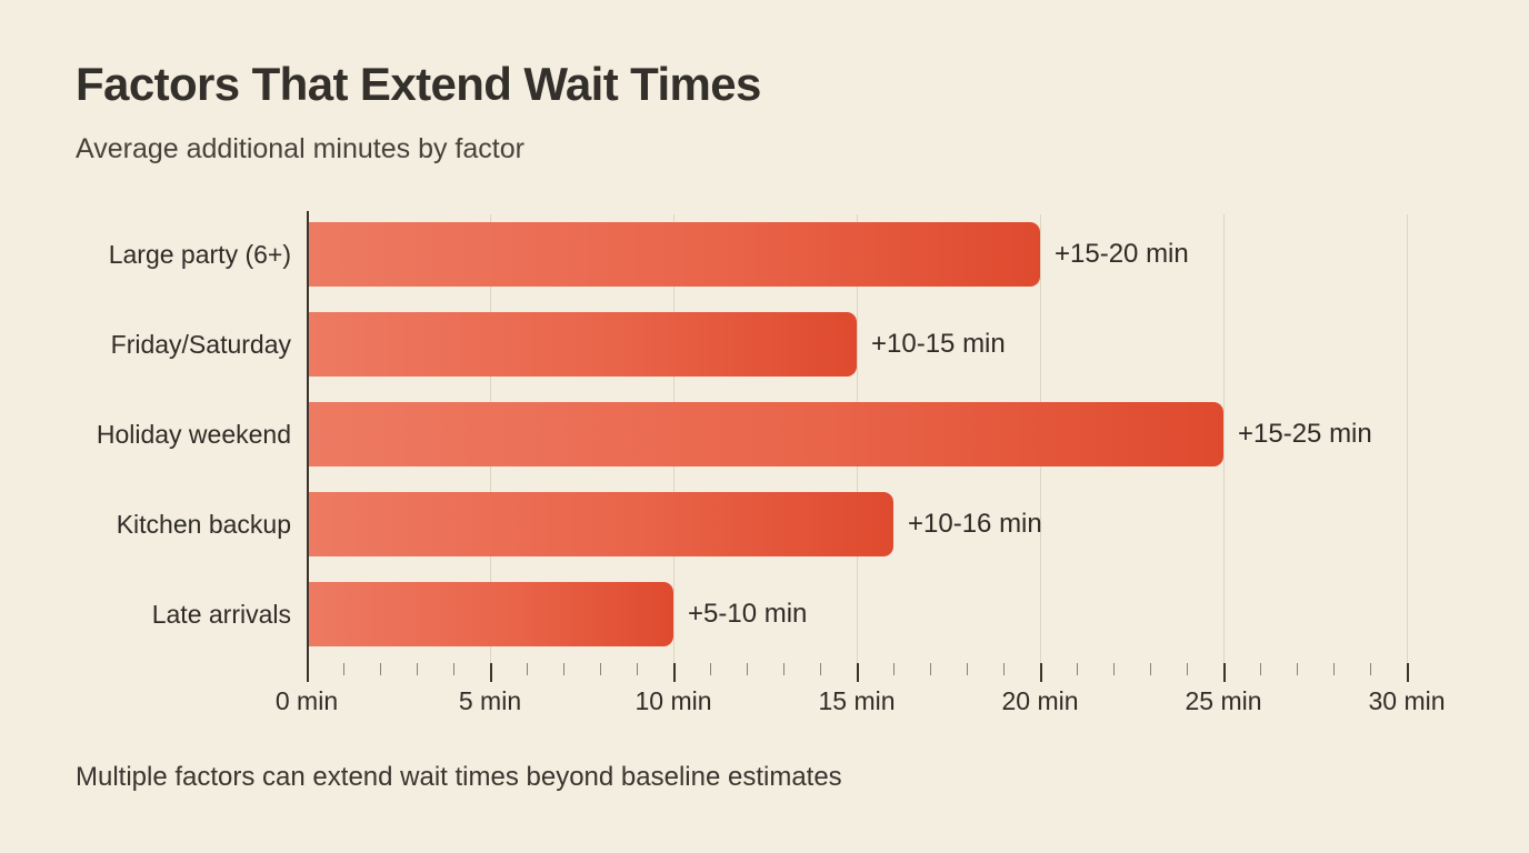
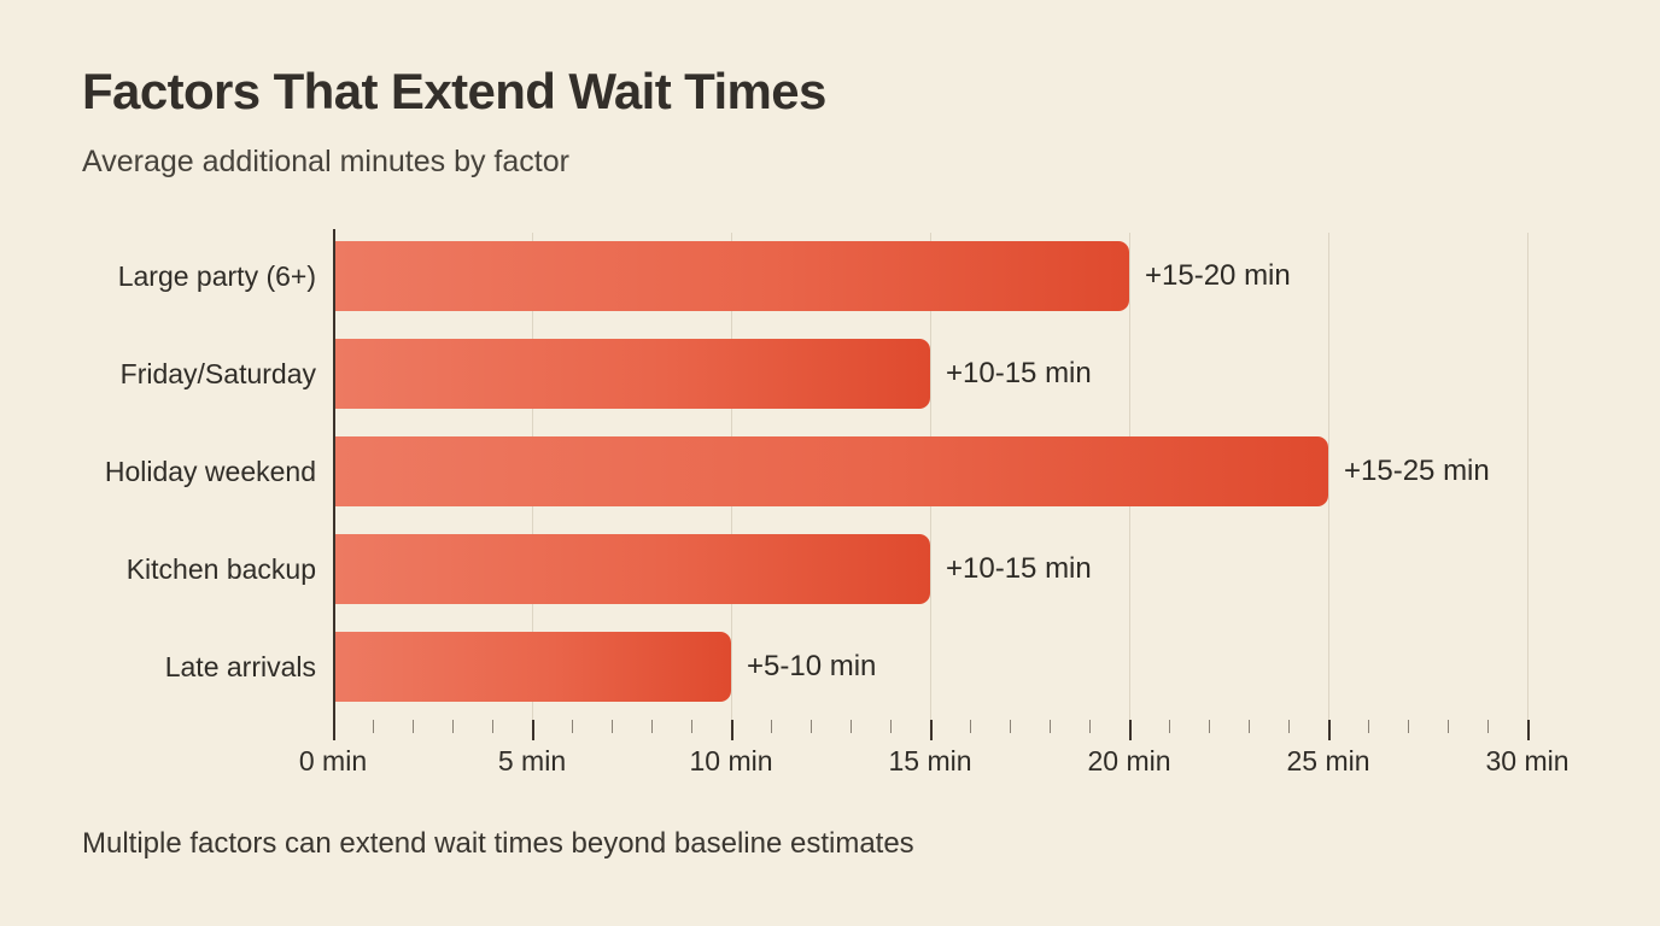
Kitchen backup: 16 -> 15
